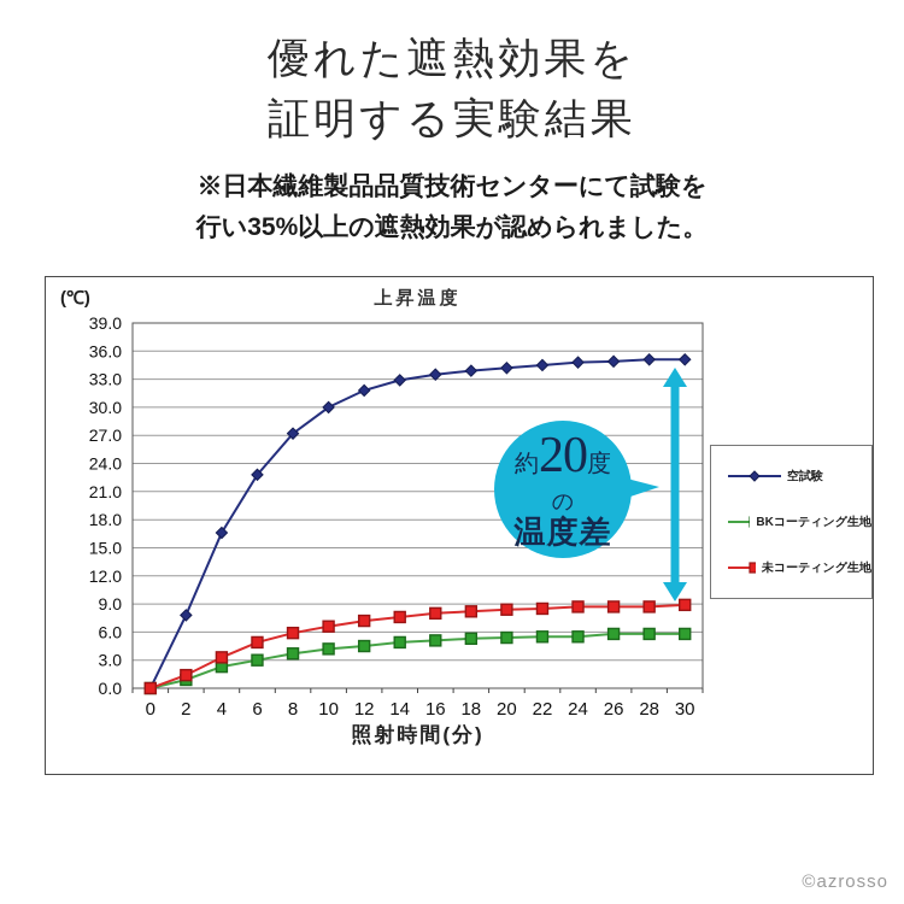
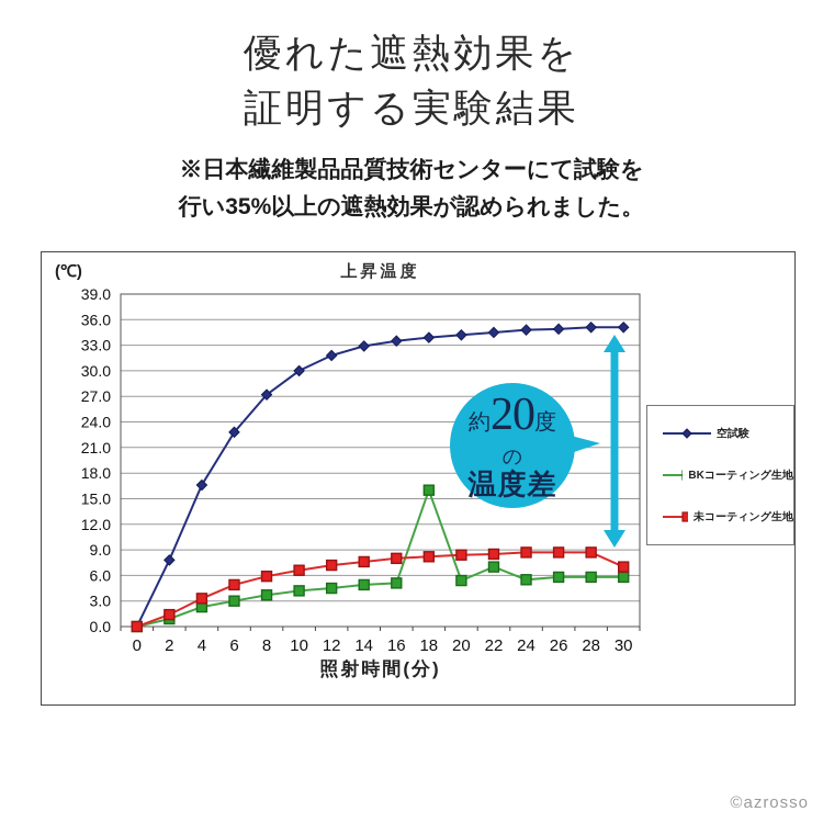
BKコーティング生地/18: 5 -> 16
BKコーティング生地/22: 6 -> 7
未コーティング生地/30: 9 -> 7
